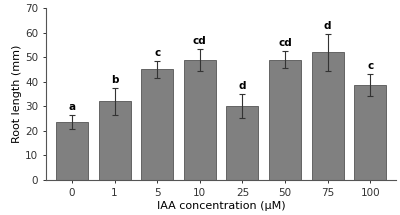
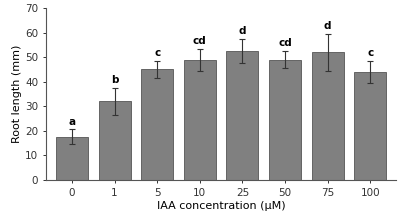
0: 23.5 -> 17.5
25: 30.0 -> 52.5
100: 38.5 -> 44.0
